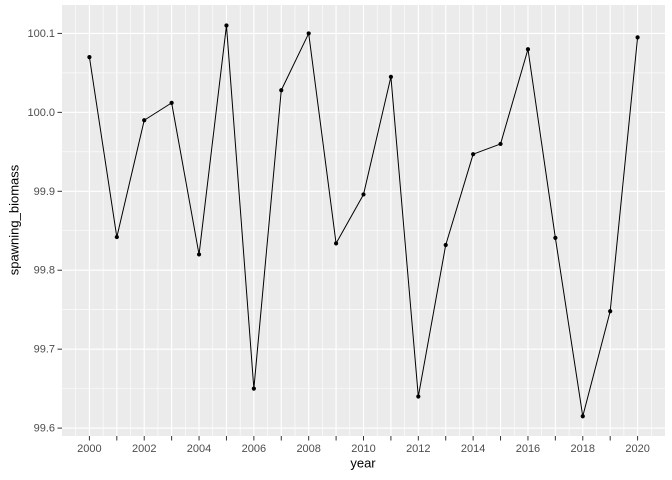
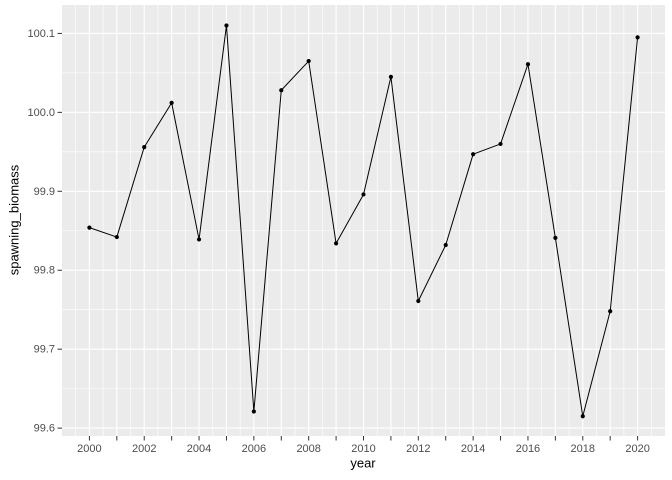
2000: 100.07 -> 99.85
2002: 99.99 -> 99.96
2004: 99.82 -> 99.84
2006: 99.65 -> 99.62
2008: 100.10 -> 100.06
2012: 99.64 -> 99.76
2016: 100.08 -> 100.06
